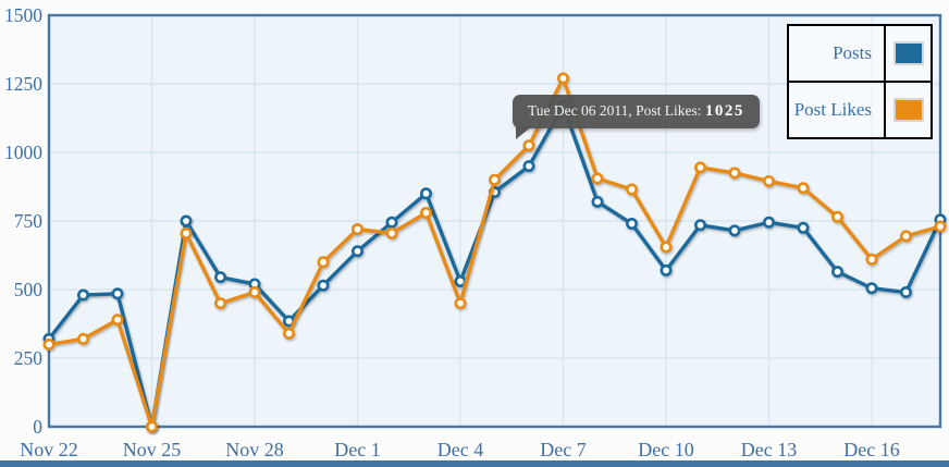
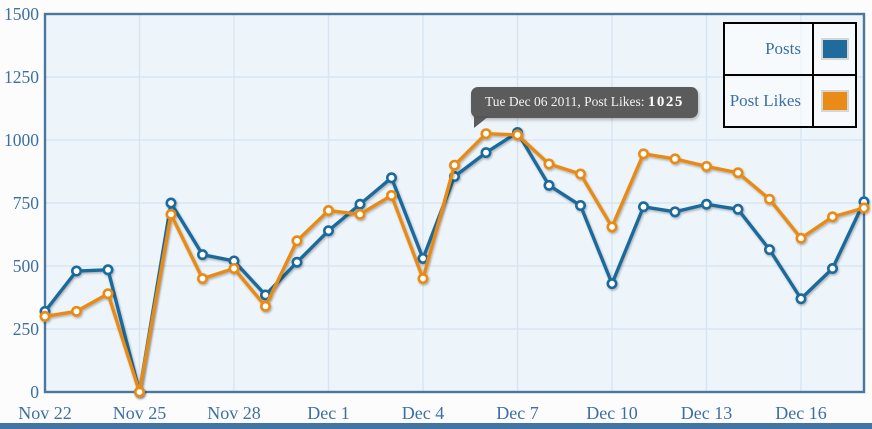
Posts/Dec 7: 1170 -> 1030
Post Likes/Dec 7: 1270 -> 1020
Posts/Dec 10: 570 -> 430
Posts/Dec 16: 500 -> 370
